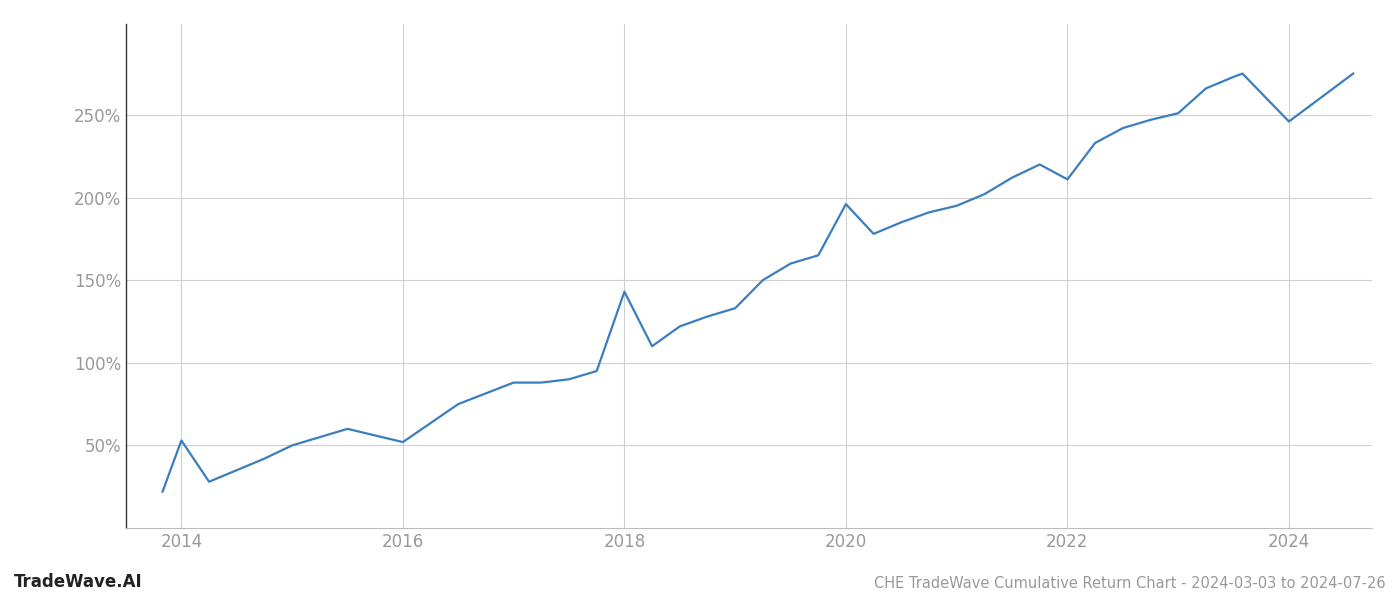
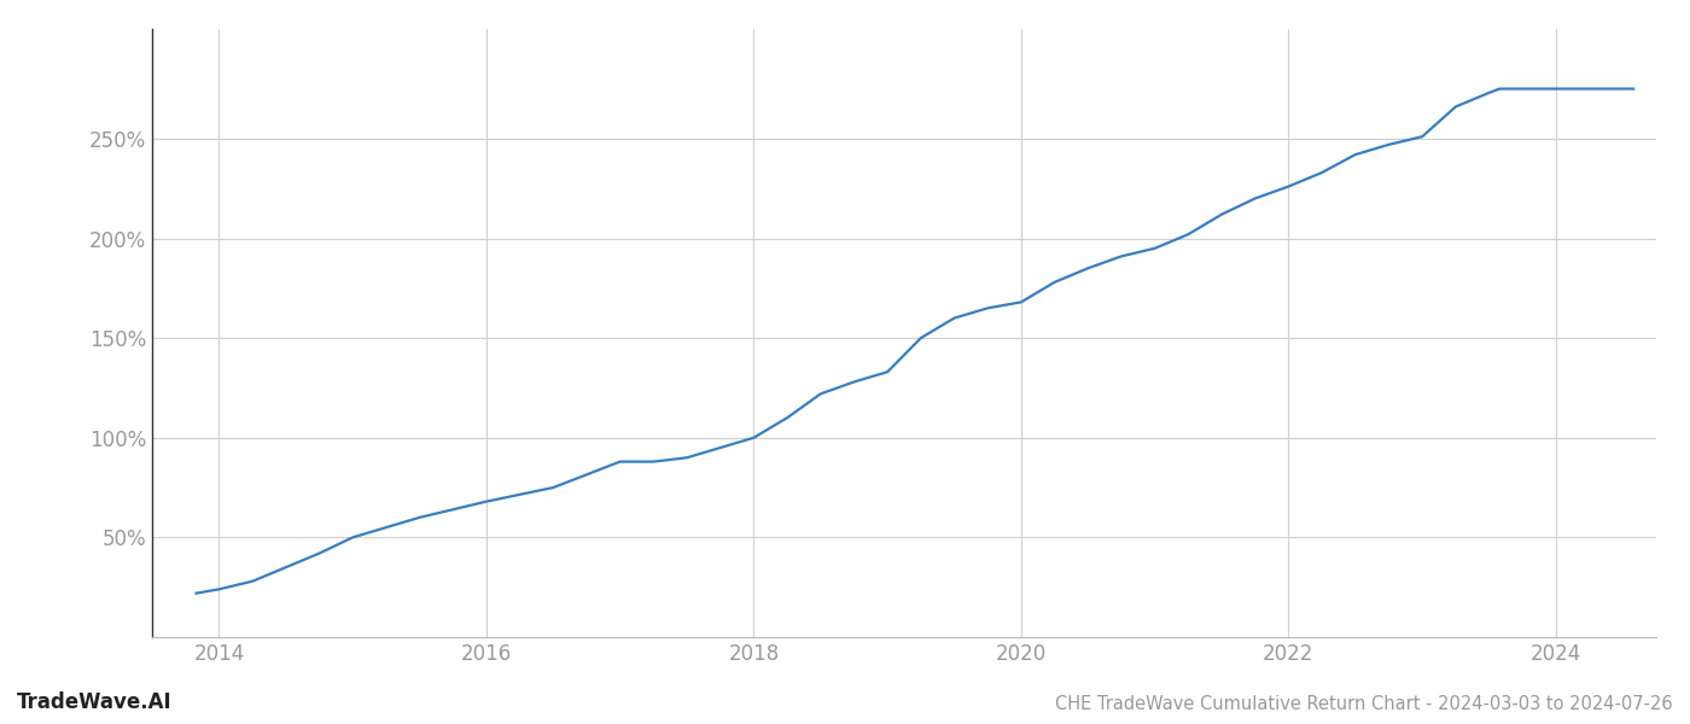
2014: 53% -> 24%
2016: 52% -> 68%
2018: 143% -> 100%
2020: 196% -> 168%
2022: 211% -> 226%
2024: 246% -> 275%
